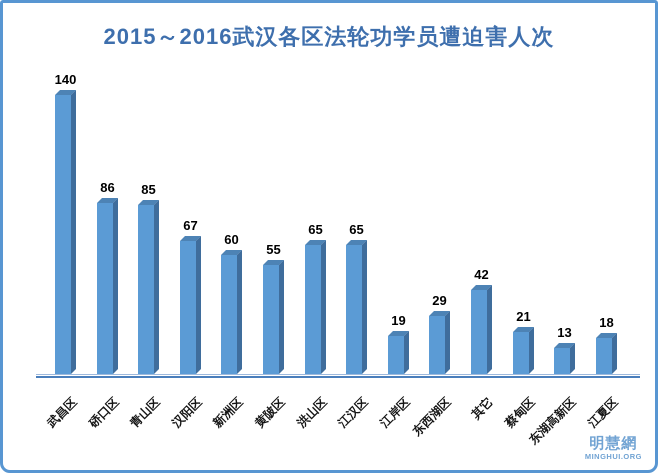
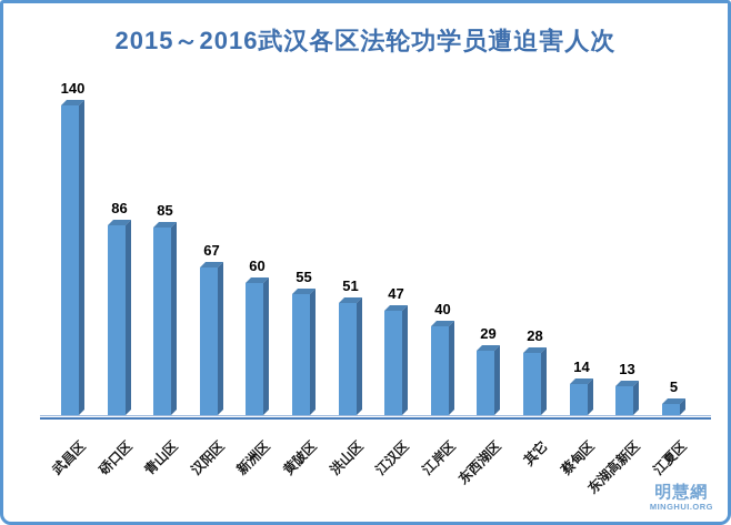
洪山区: 65 -> 51
江汉区: 65 -> 47
江岸区: 19 -> 40
其它: 42 -> 28
蔡甸区: 21 -> 14
江夏区: 18 -> 5
